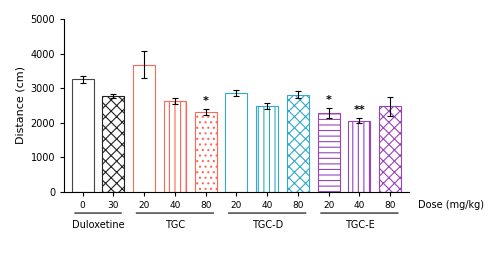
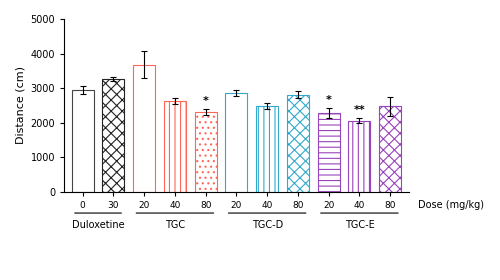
0: 3250 -> 2950
30: 2770 -> 3250
